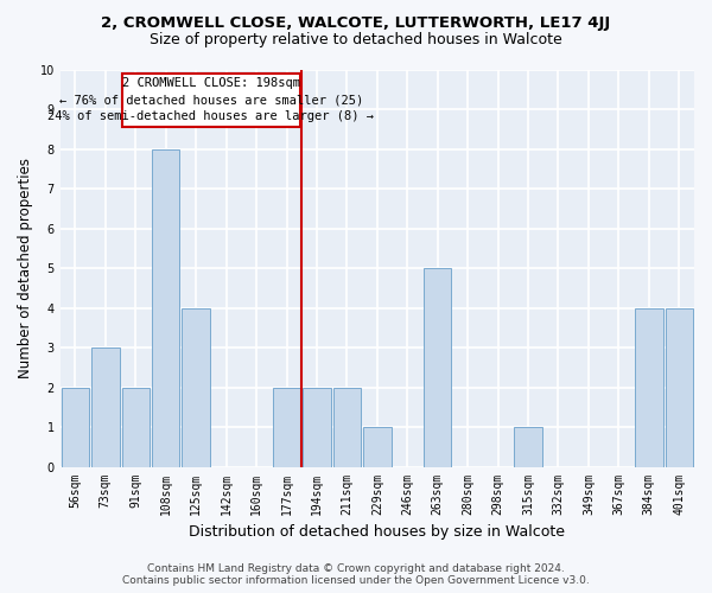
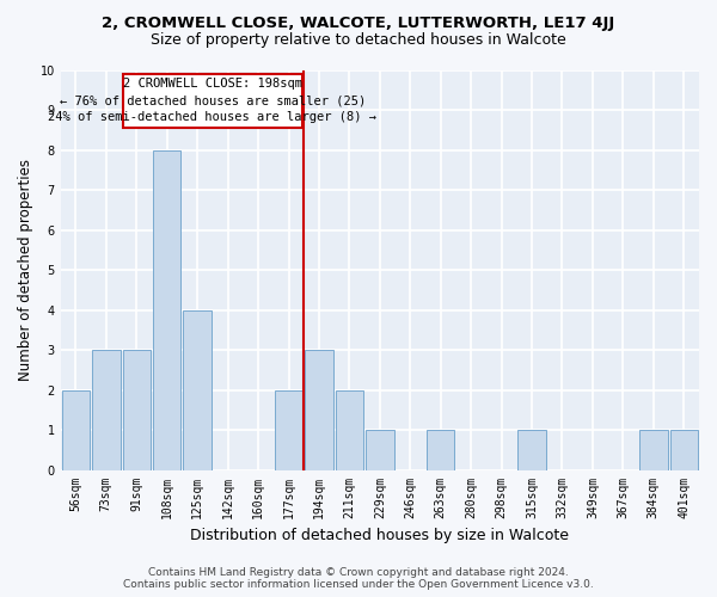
91sqm: 2 -> 3
194sqm: 2 -> 3
263sqm: 5 -> 1
384sqm: 4 -> 1
401sqm: 4 -> 1
